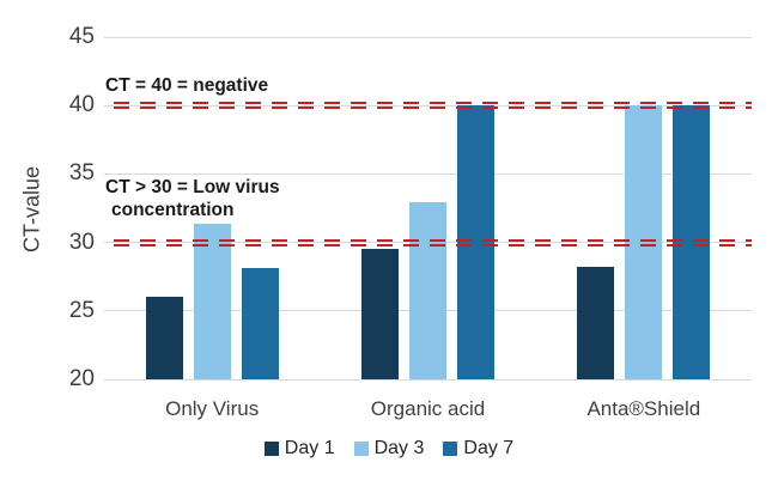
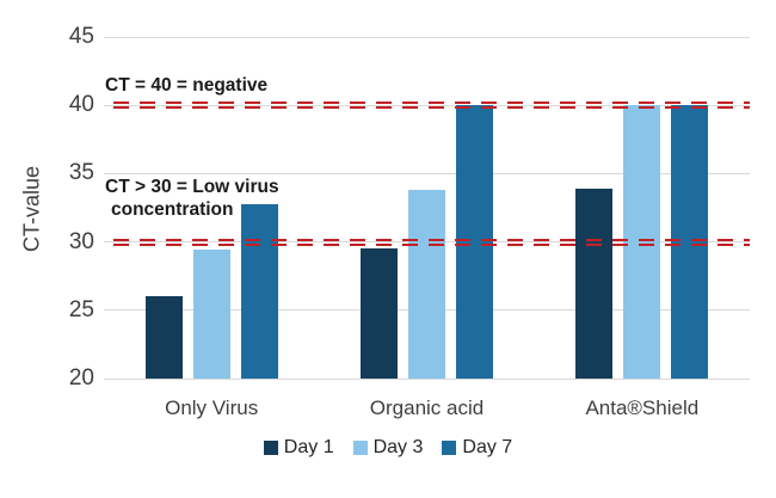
Day 3/Only Virus: 31.4 -> 29.4
Day 7/Only Virus: 28.1 -> 32.8
Day 3/Organic acid: 32.9 -> 33.8
Day 1/Anta®Shield: 28.2 -> 33.9
